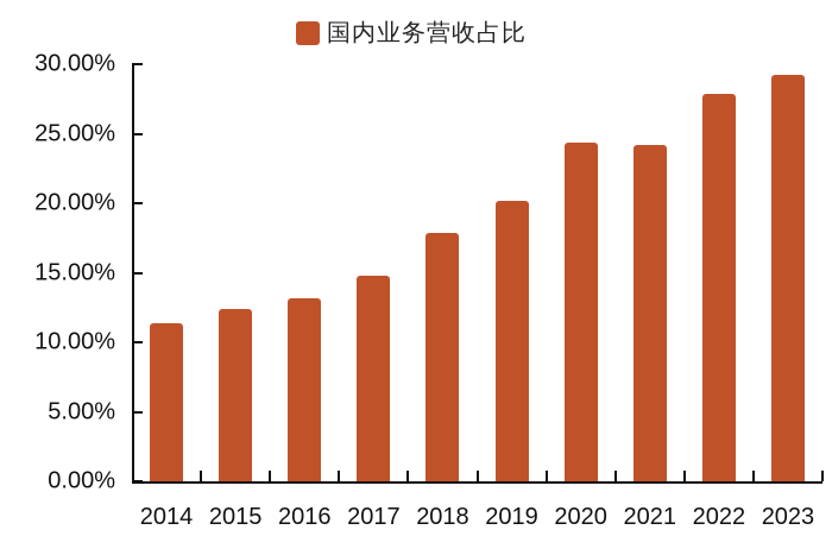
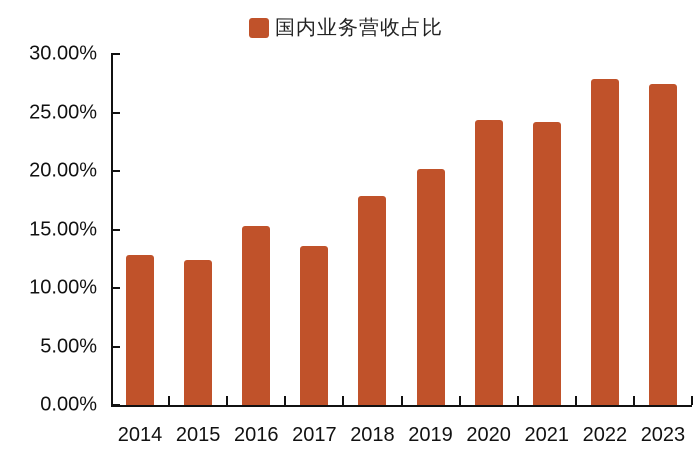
2014: 11.4% -> 12.8%
2016: 13.2% -> 15.3%
2017: 14.8% -> 13.6%
2023: 29.2% -> 27.4%
